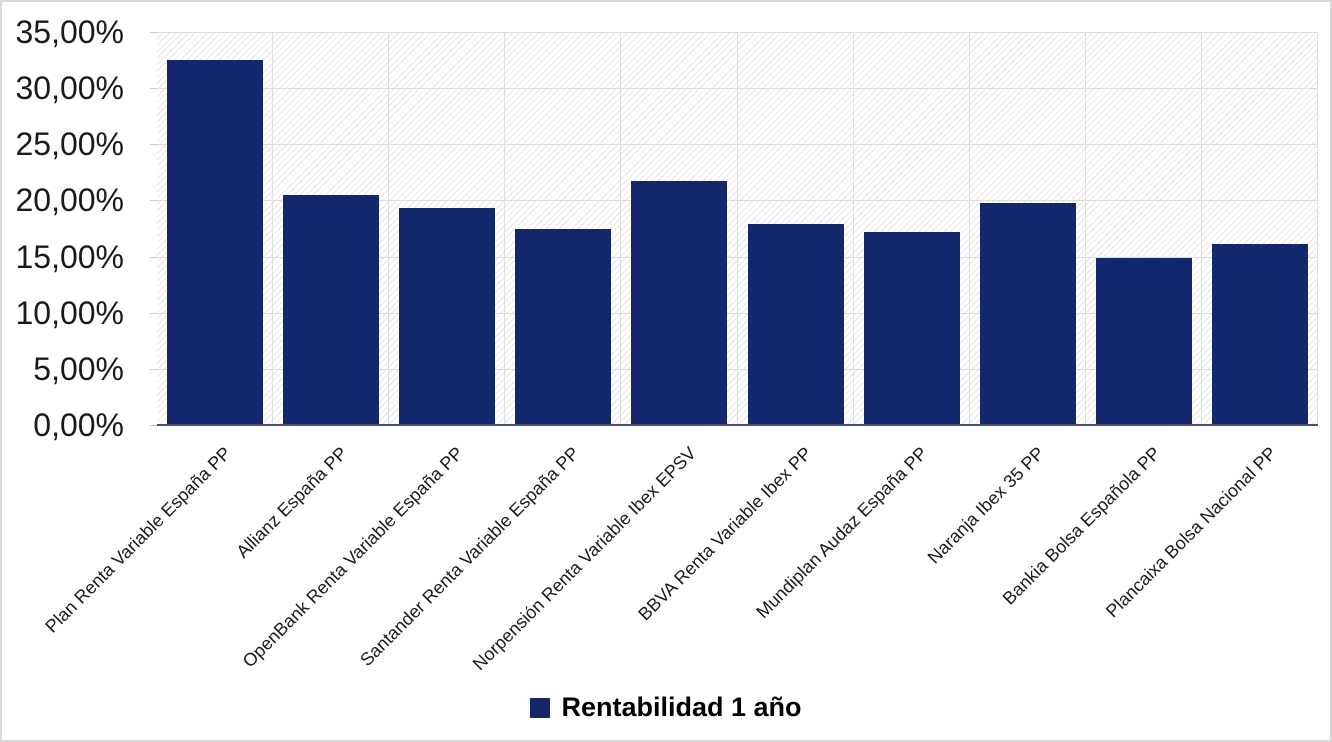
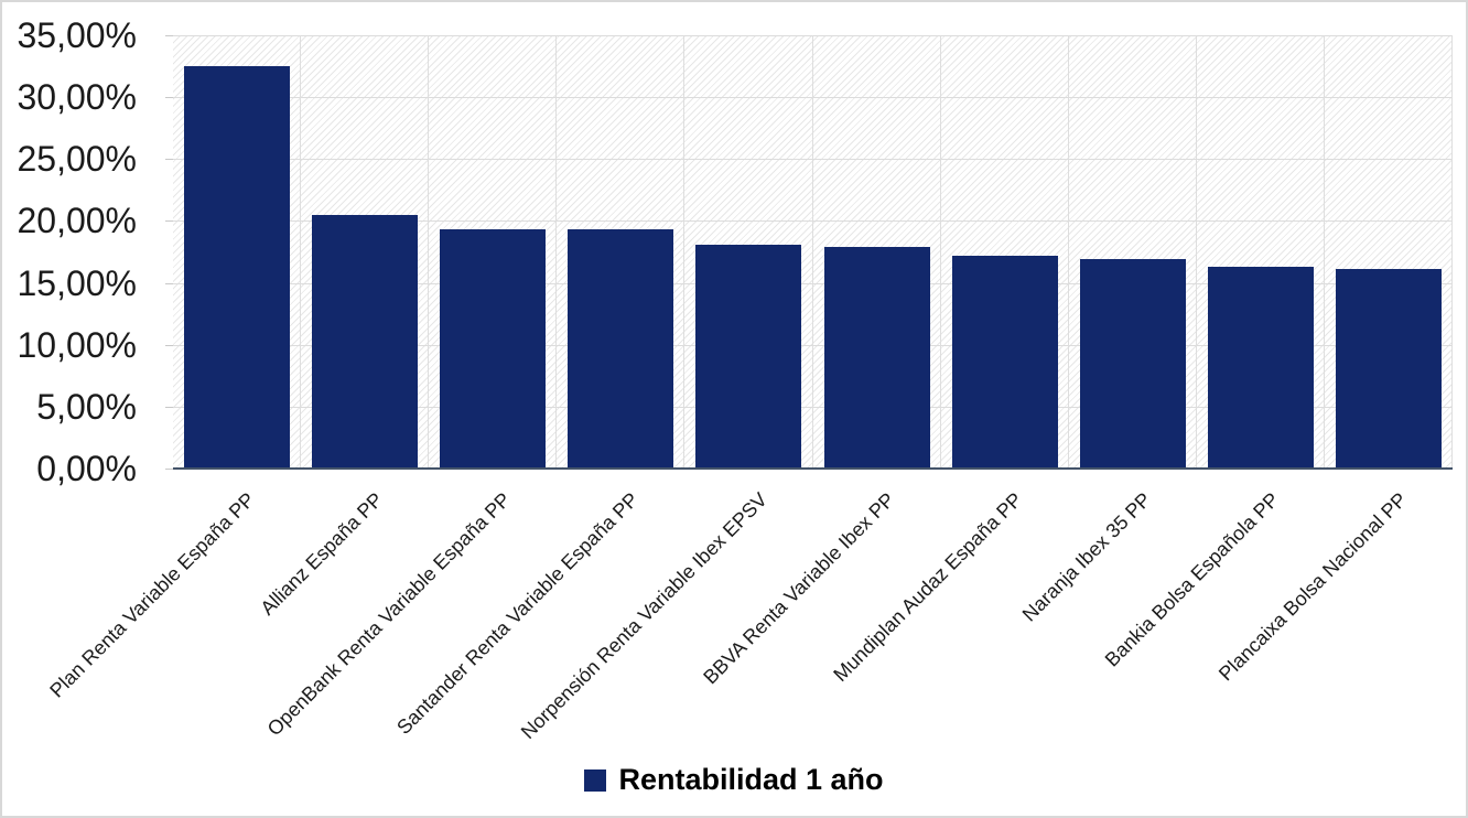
Santander Renta Variable España PP: 17,5% -> 19,3%
Norpensión Renta Variable Ibex EPSV: 21,7% -> 18,1%
Naranja Ibex 35 PP: 19,8% -> 16,9%
Bankia Bolsa Española PP: 14,9% -> 16,3%
